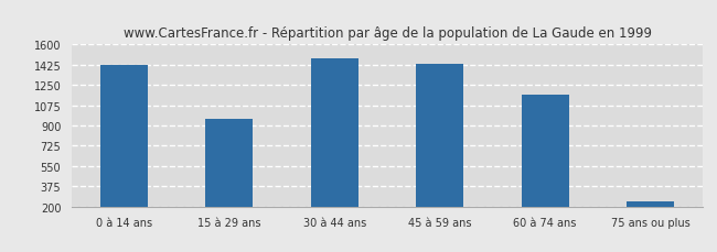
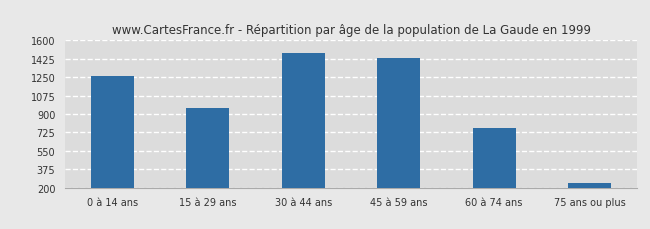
0 à 14 ans: 1420 -> 1260
60 à 74 ans: 1170 -> 770
